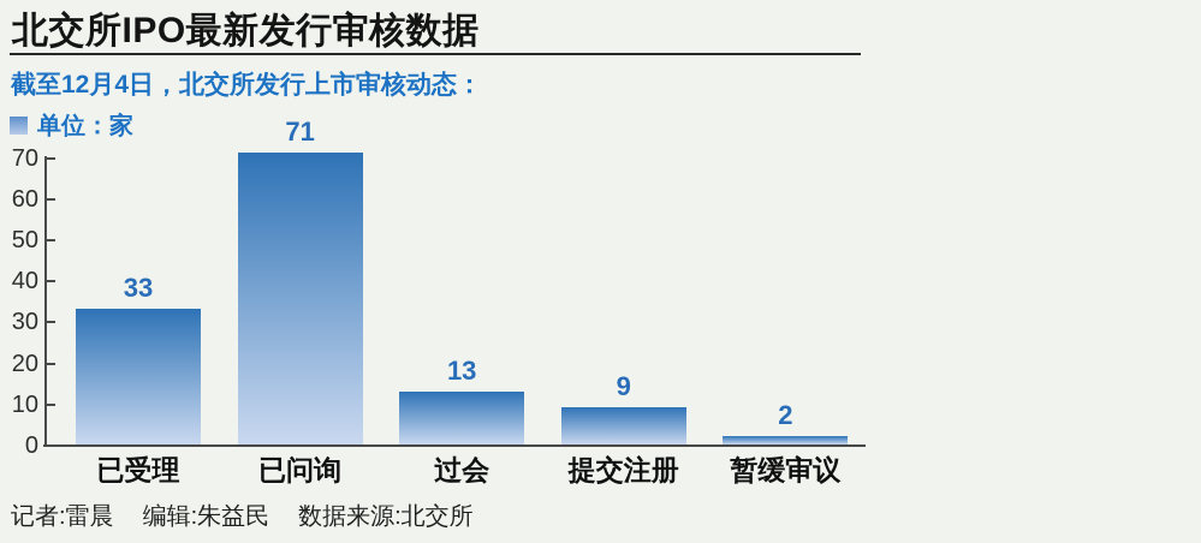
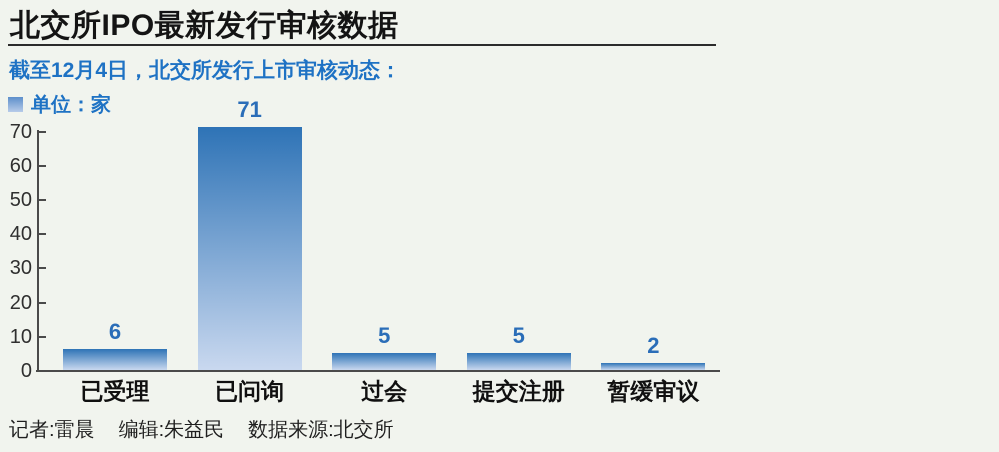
已受理: 33 -> 6
过会: 13 -> 5
提交注册: 9 -> 5
